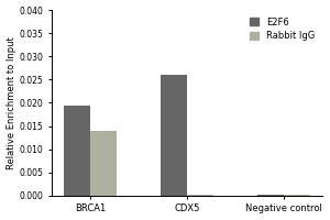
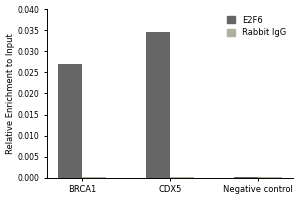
E2F6/BRCA1: 0.0195 -> 0.0270
Rabbit IgG/BRCA1: 0.0140 -> 0.0003
E2F6/CDX5: 0.0260 -> 0.0345
